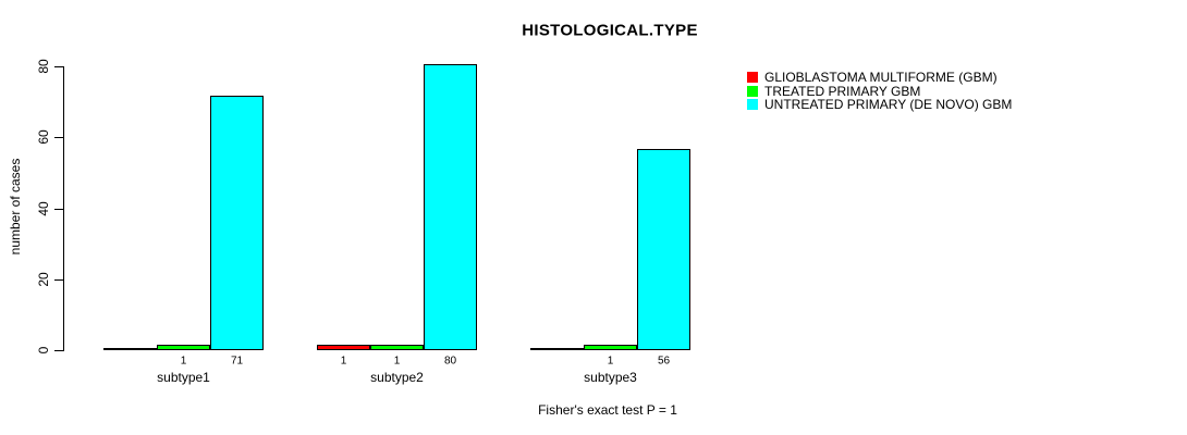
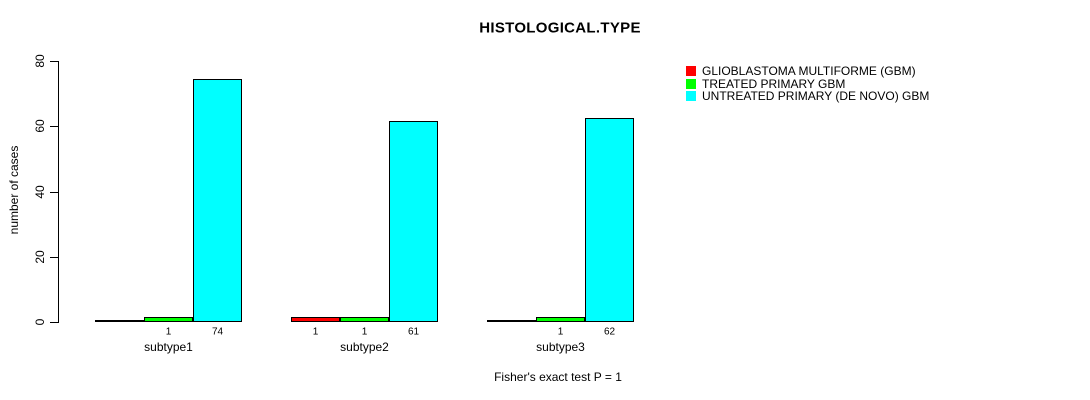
UNTREATED PRIMARY (DE NOVO) GBM/subtype1: 71 -> 74
UNTREATED PRIMARY (DE NOVO) GBM/subtype2: 80 -> 61
UNTREATED PRIMARY (DE NOVO) GBM/subtype3: 56 -> 62
